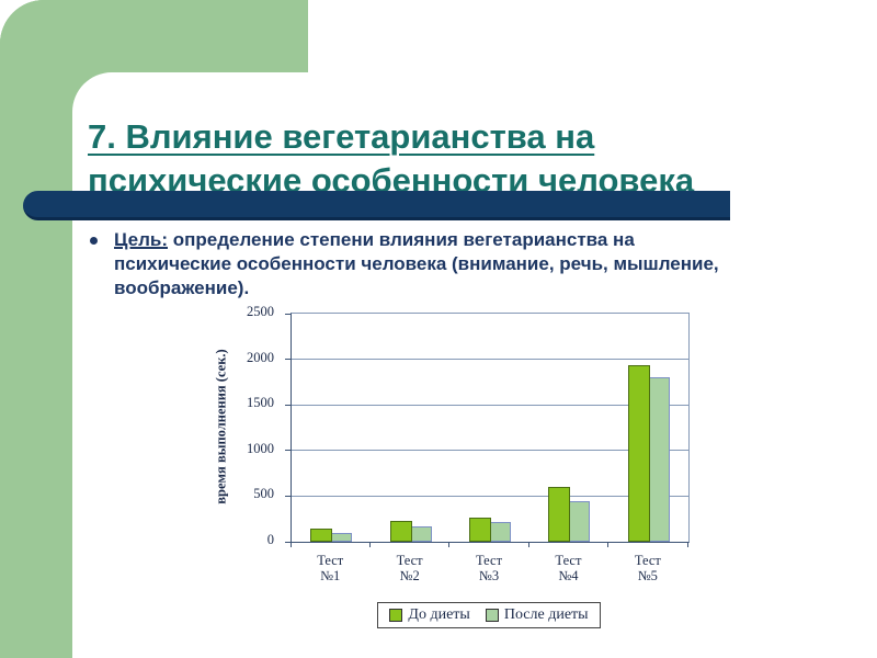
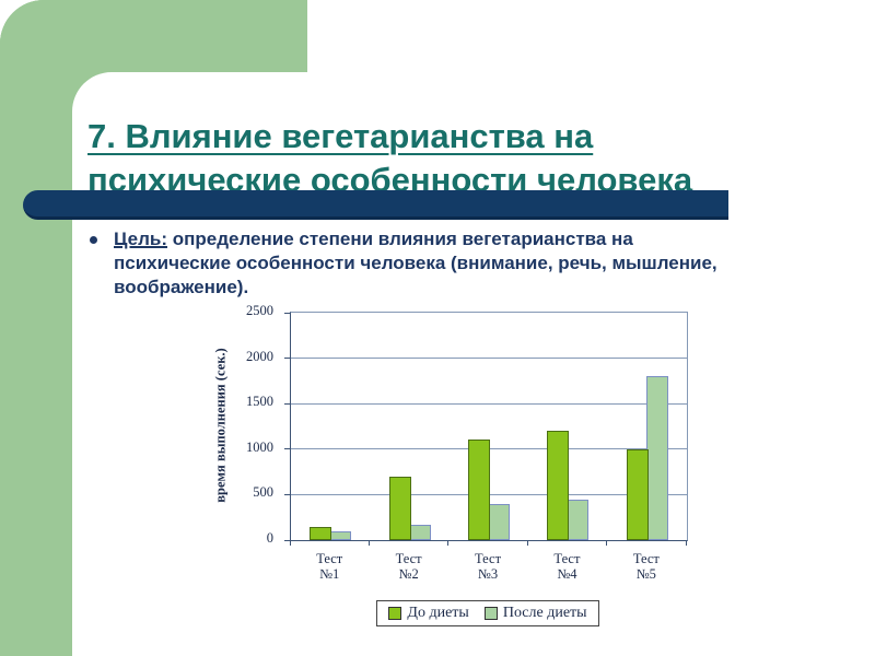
До диеты/Тест №2: 200 -> 700
До диеты/Тест №3: 300 -> 1100
После диеты/Тест №3: 200 -> 400
До диеты/Тест №4: 600 -> 1200
До диеты/Тест №5: 1900 -> 1000
